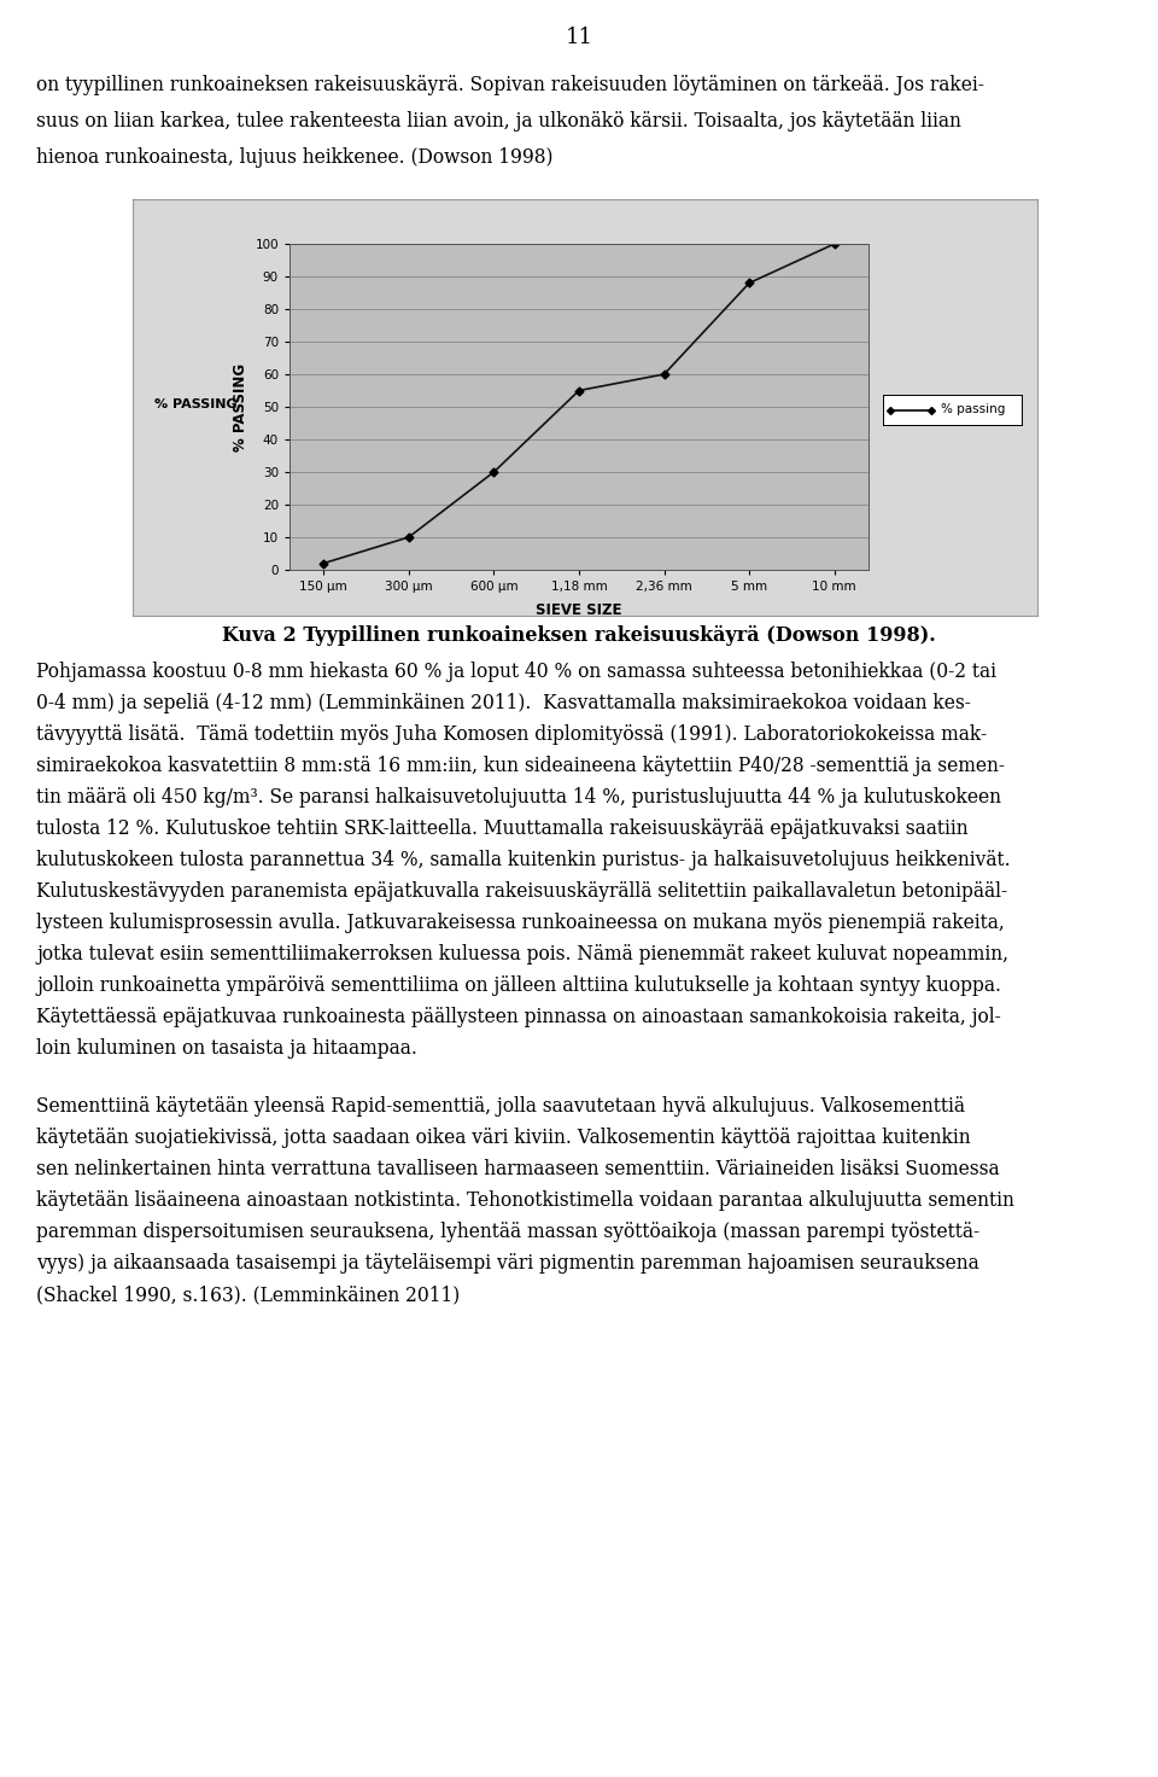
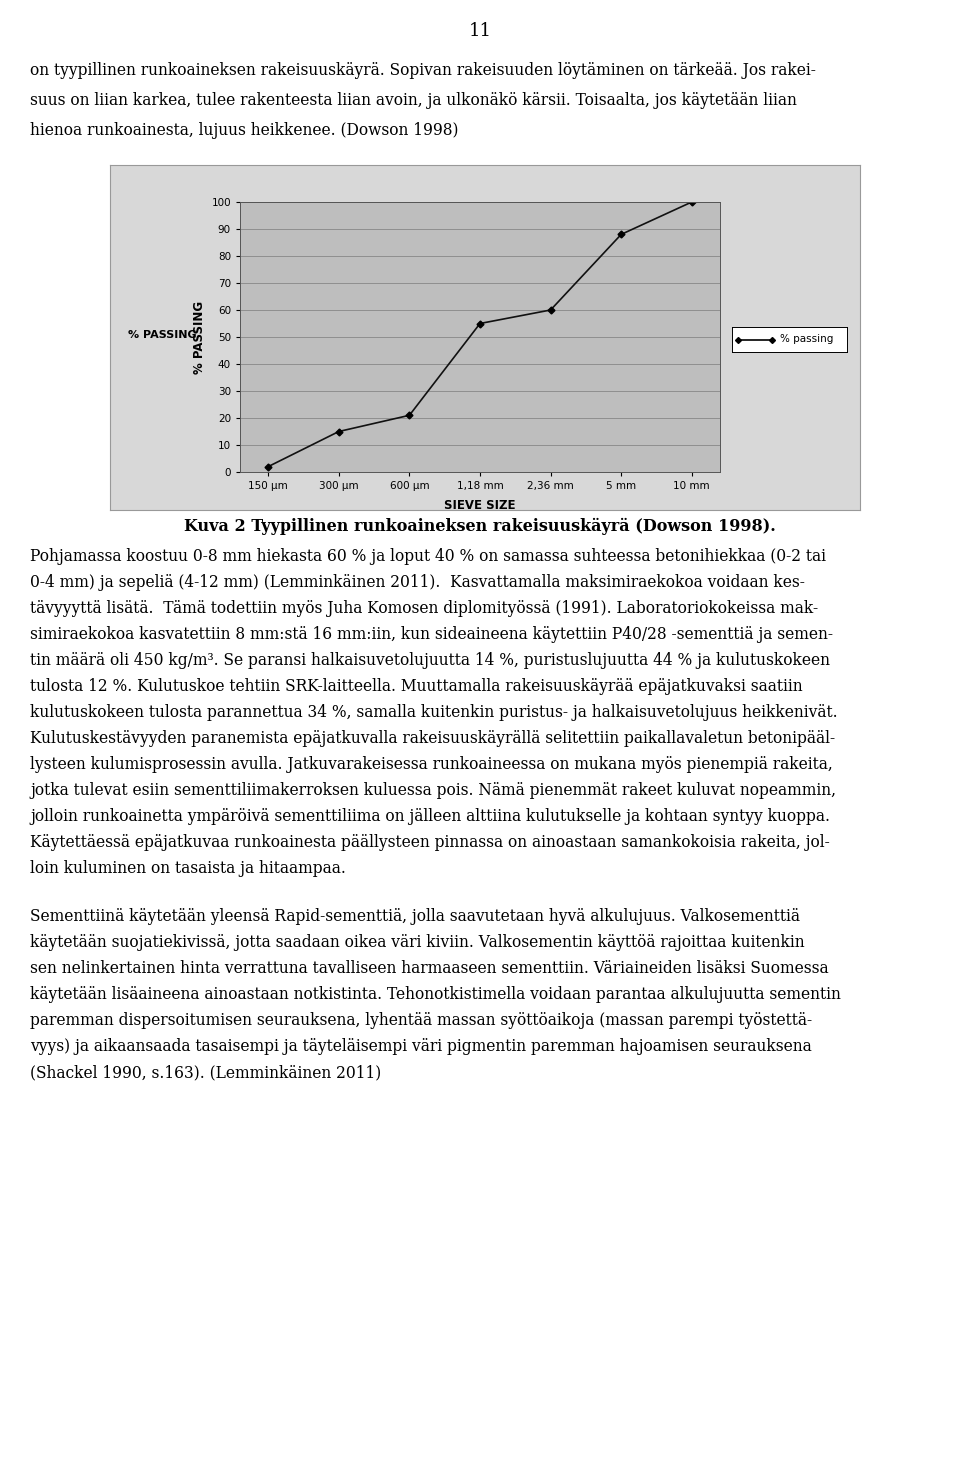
300 μm: 10 -> 15
600 μm: 30 -> 21
